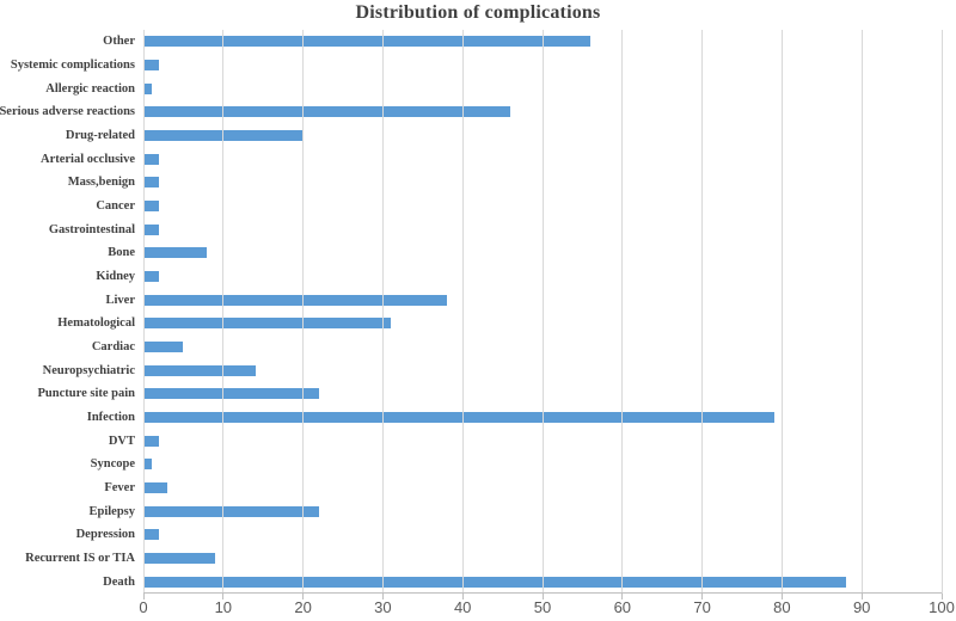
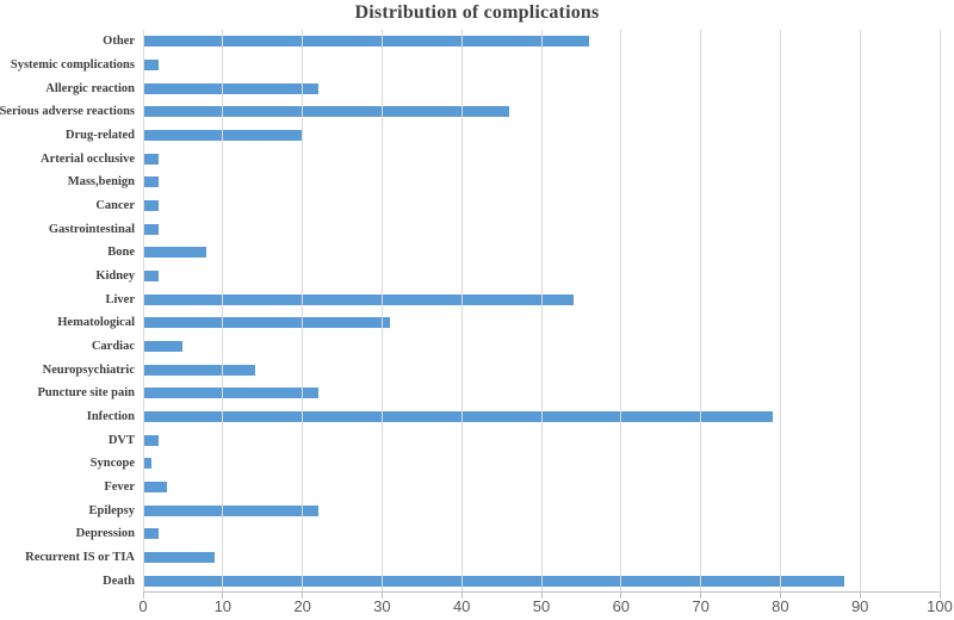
Allergic reaction: 1 -> 22
Liver: 38 -> 54
